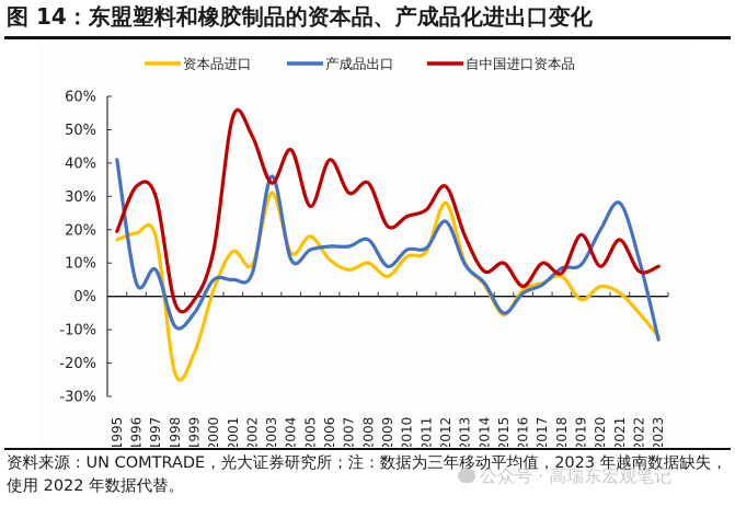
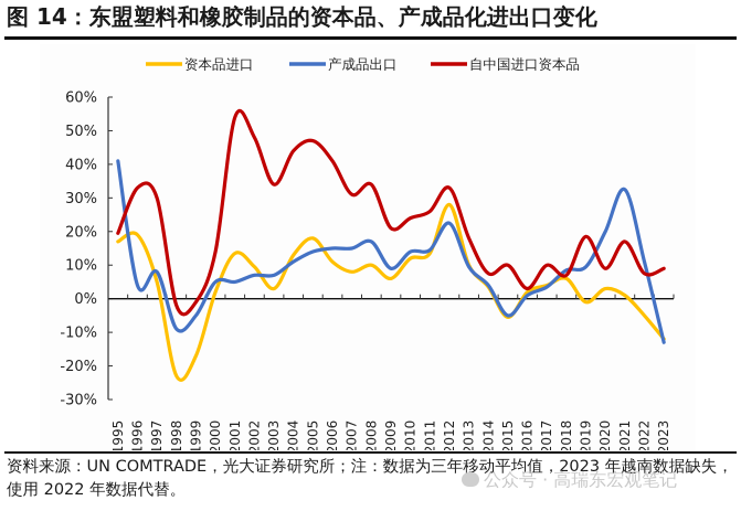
资本品进口/1997: 18% -> 5%
资本品进口/2003: 31% -> 3%
产成品出口/2003: 36% -> 7%
自中国进口资本品/2005: 27% -> 47%
产成品出口/2021: 28% -> 32%
